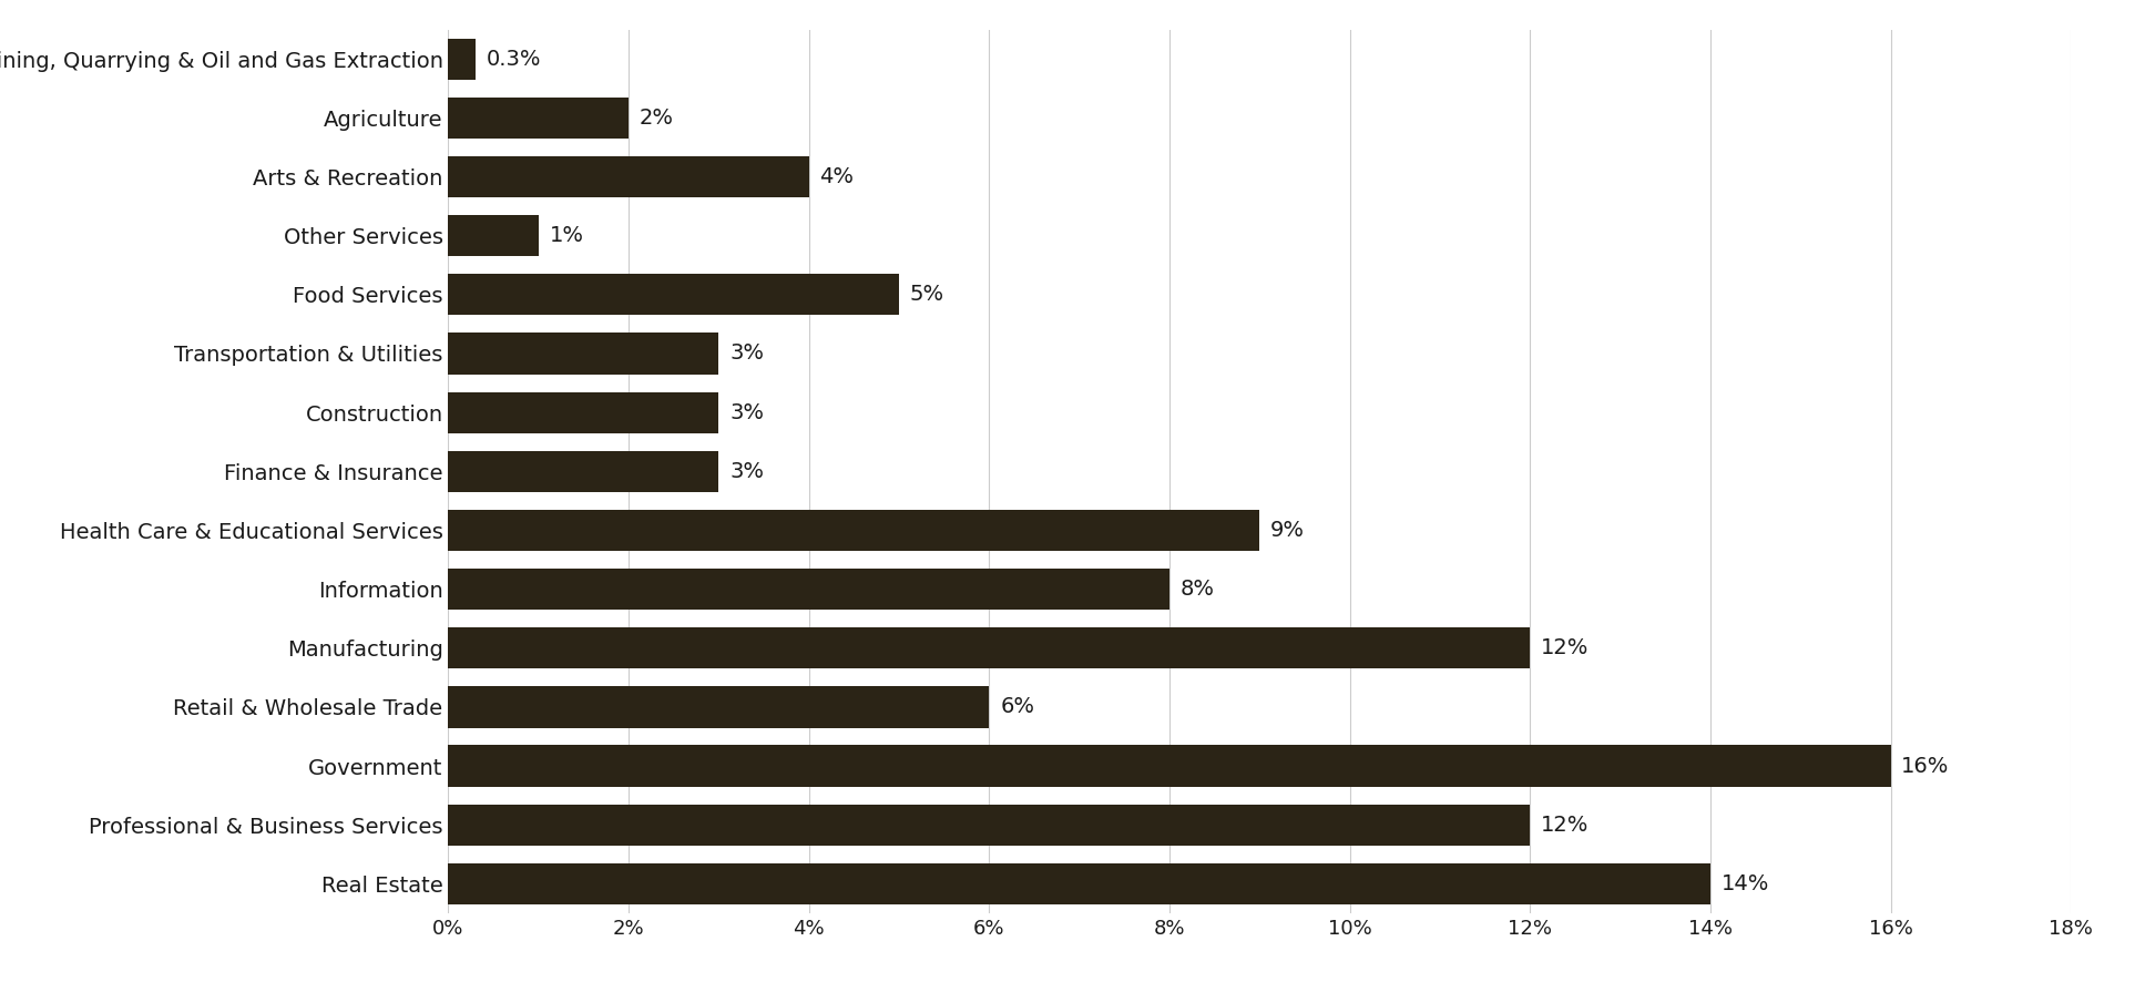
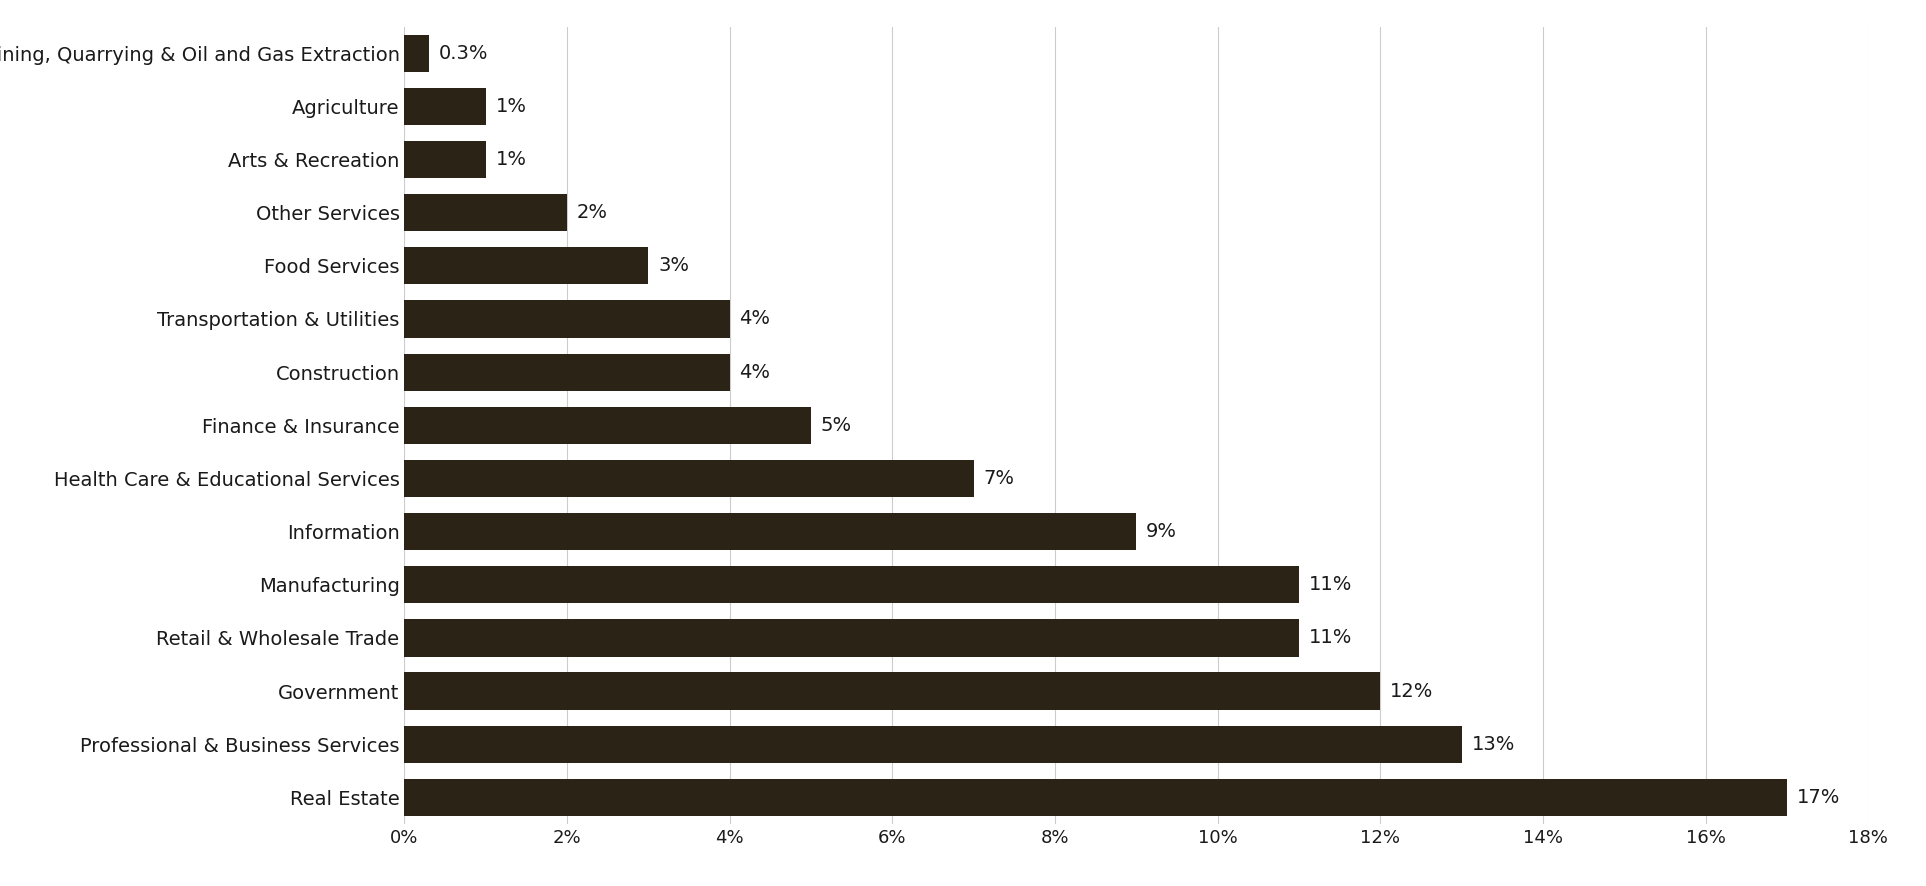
Agriculture: 2% -> 1%
Arts & Recreation: 4% -> 1%
Other Services: 1% -> 2%
Food Services: 5% -> 3%
Transportation & Utilities: 3% -> 4%
Construction: 3% -> 4%
Finance & Insurance: 3% -> 5%
Health Care & Educational Services: 9% -> 7%
Information: 8% -> 9%
Manufacturing: 12% -> 11%
Retail & Wholesale Trade: 6% -> 11%
Government: 16% -> 12%
Professional & Business Services: 12% -> 13%
Real Estate: 14% -> 17%
